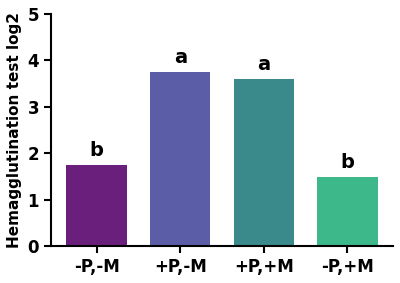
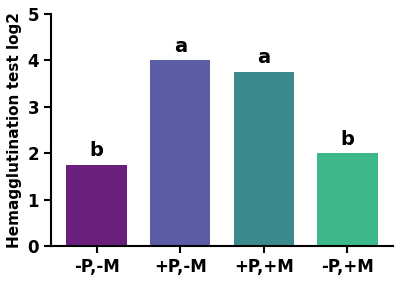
+P,-M: 3.75 -> 4.00
+P,+M: 3.60 -> 3.75
-P,+M: 1.50 -> 2.00
